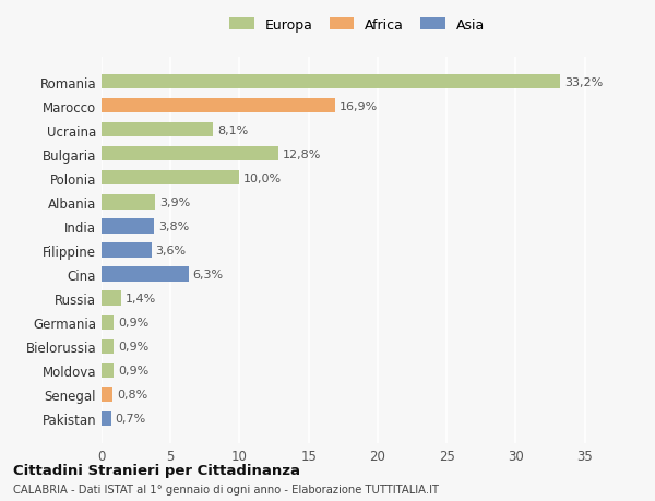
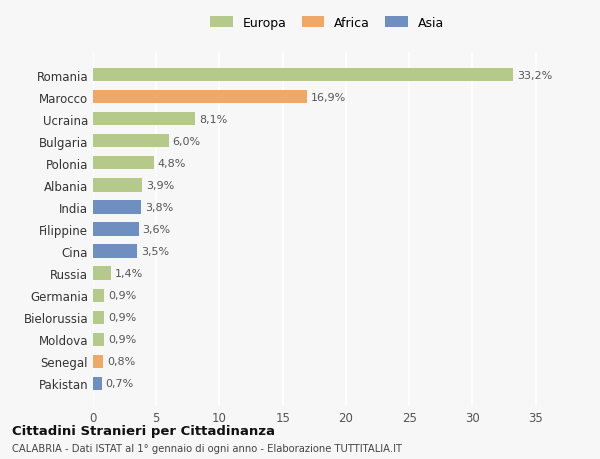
Bulgaria: 12,8% -> 6,0%
Polonia: 10,0% -> 4,8%
Cina: 6,3% -> 3,5%
